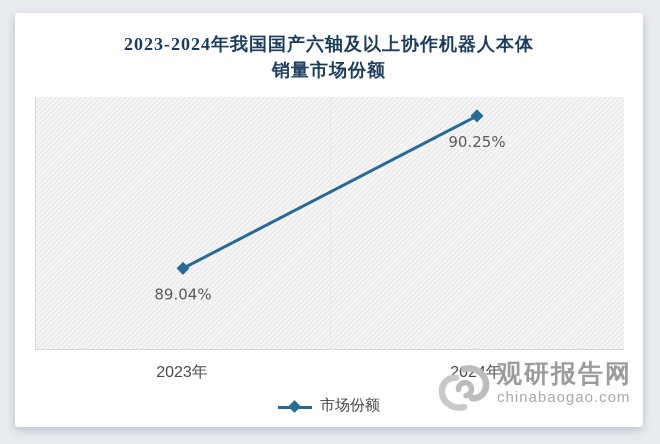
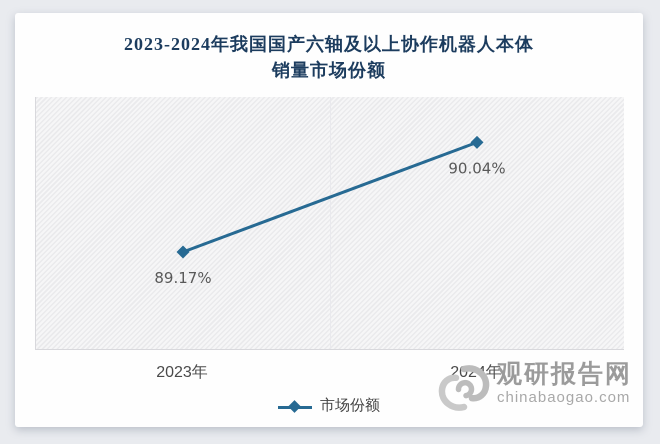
2023年: 89.04% -> 89.17%
2024年: 90.25% -> 90.04%
